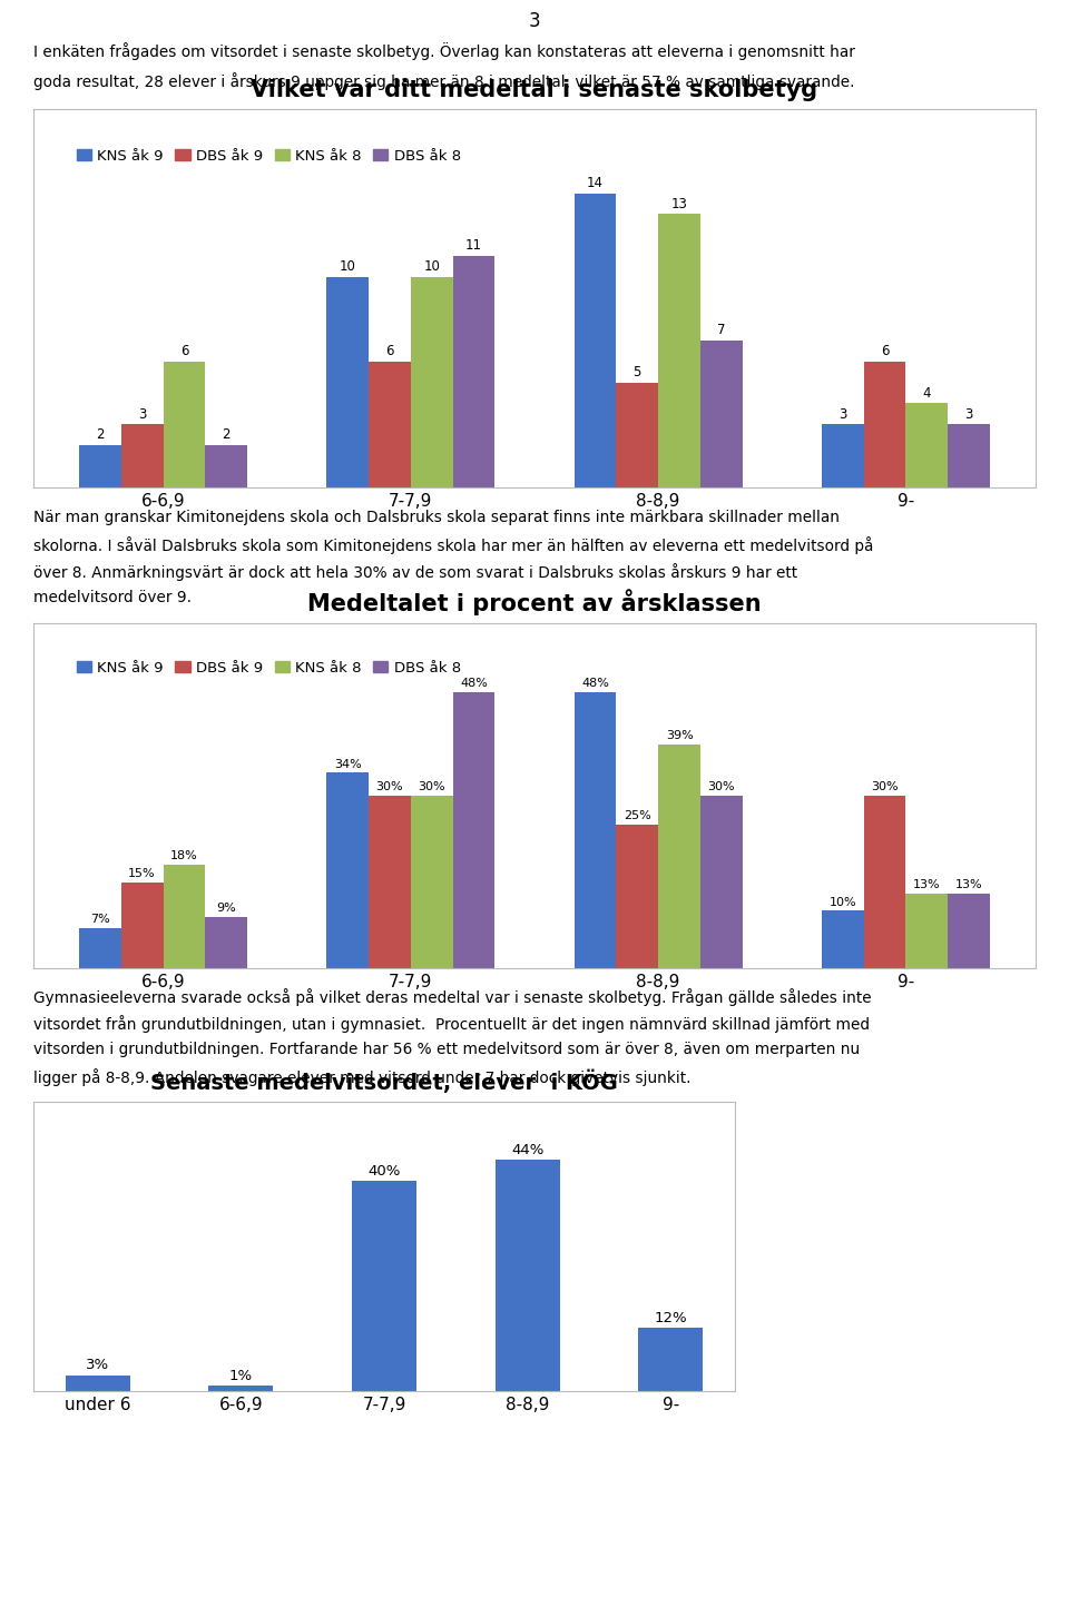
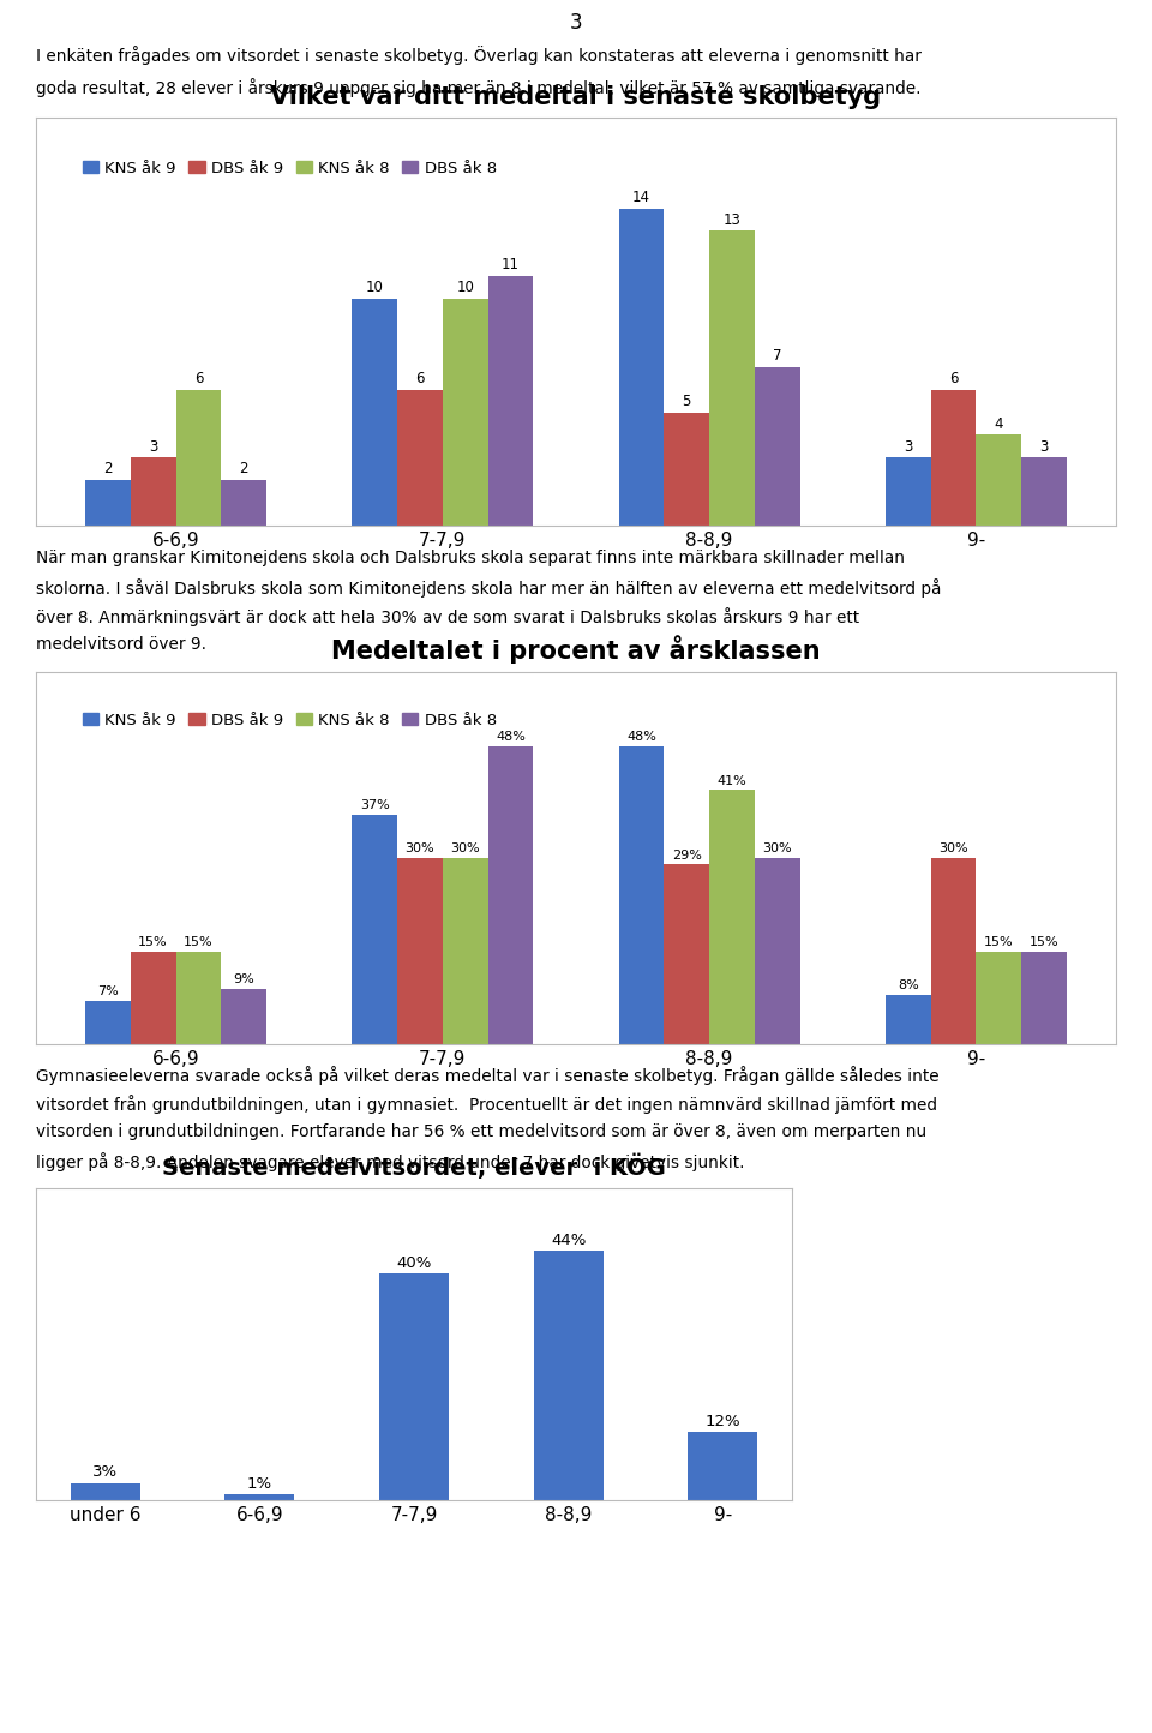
Medeltalet i procent av årsklassen/KNS åk 8/6-6,9: 18% -> 15%
Medeltalet i procent av årsklassen/KNS åk 9/7-7,9: 34% -> 37%
Medeltalet i procent av årsklassen/DBS åk 9/8-8,9: 25% -> 29%
Medeltalet i procent av årsklassen/KNS åk 8/8-8,9: 39% -> 41%
Medeltalet i procent av årsklassen/KNS åk 9/9-: 10% -> 8%
Medeltalet i procent av årsklassen/KNS åk 8/9-: 13% -> 15%
Medeltalet i procent av årsklassen/DBS åk 8/9-: 13% -> 15%
